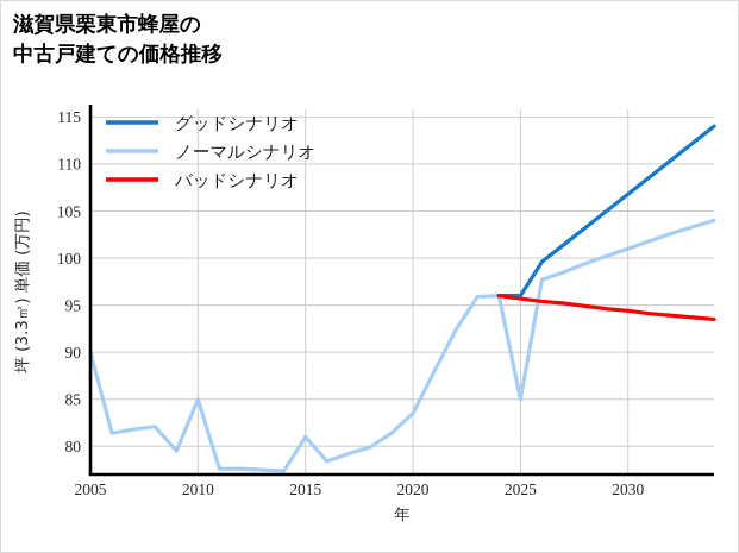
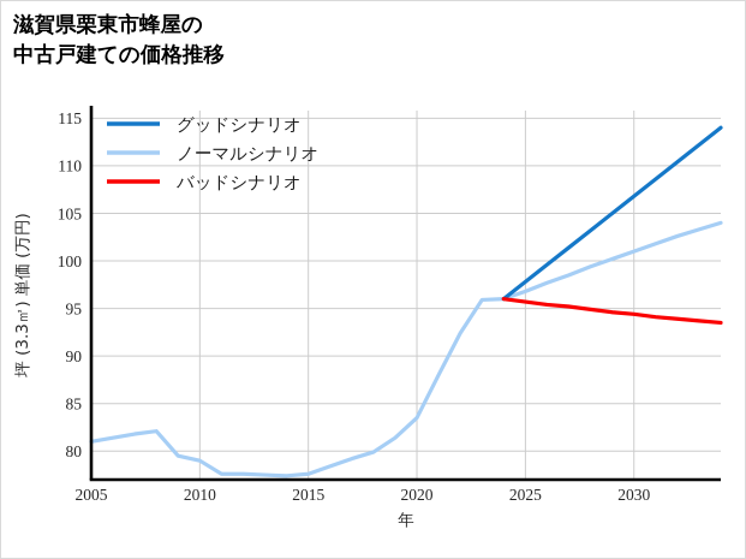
ノーマルシナリオ/2005: 90 -> 81
ノーマルシナリオ/2010: 85 -> 79
ノーマルシナリオ/2015: 81 -> 78
ノーマルシナリオ/2025: 85 -> 97
グッドシナリオ/2025: 96 -> 98
